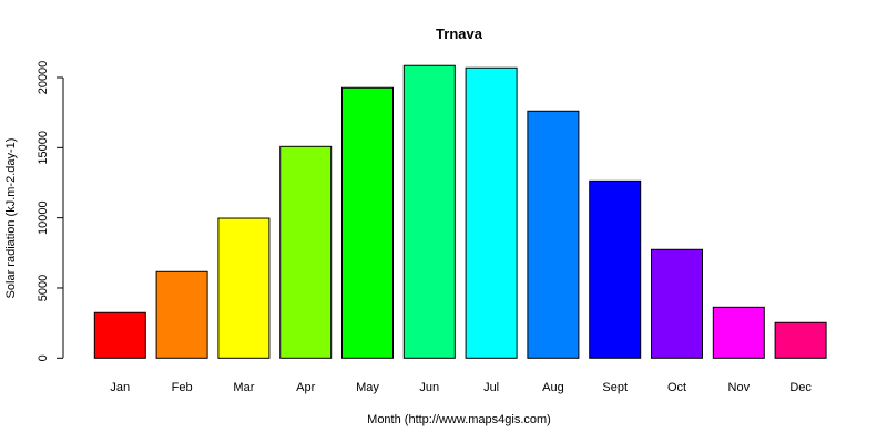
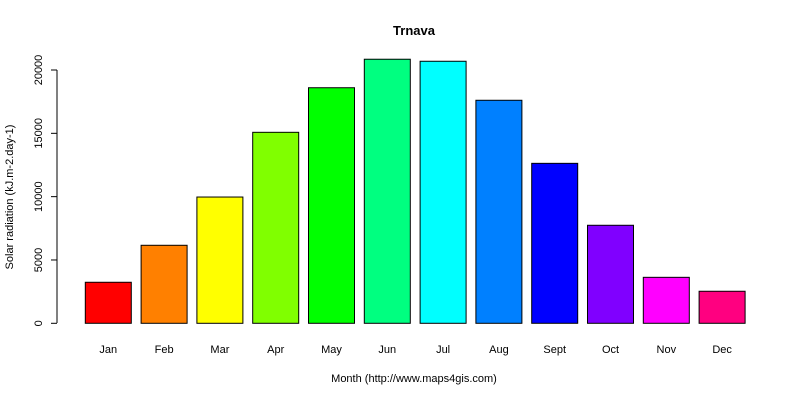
May: 19300 -> 18600
